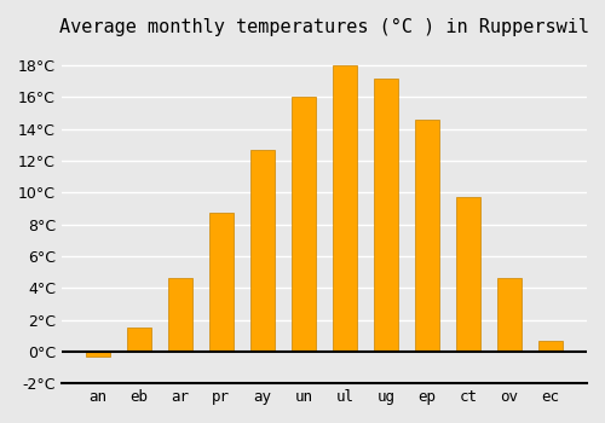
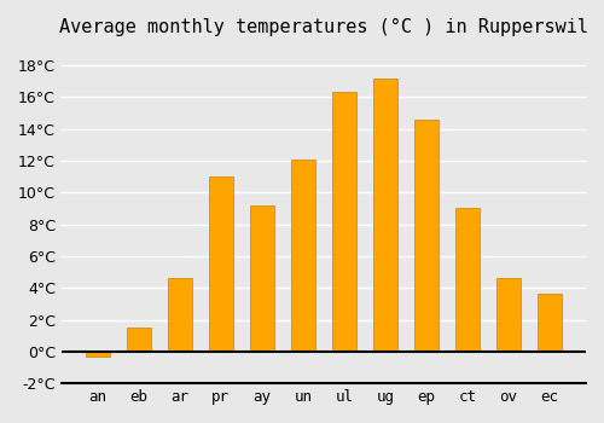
pr: 8.7°C -> 11.0°C
ay: 12.7°C -> 9.2°C
un: 16.0°C -> 12.1°C
ul: 18.0°C -> 16.3°C
ct: 9.7°C -> 9.0°C
ec: 0.7°C -> 3.6°C
